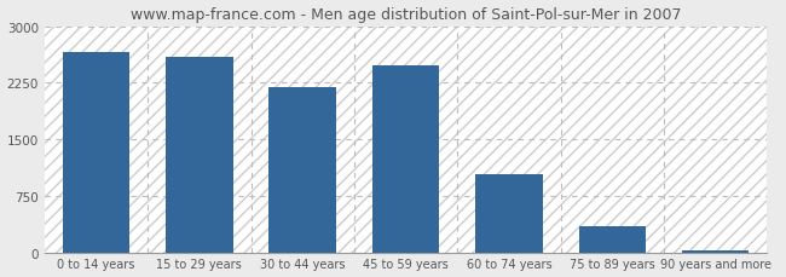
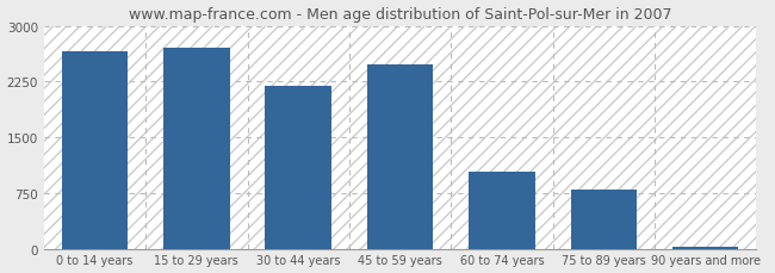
15 to 29 years: 2590 -> 2700
75 to 89 years: 350 -> 800
